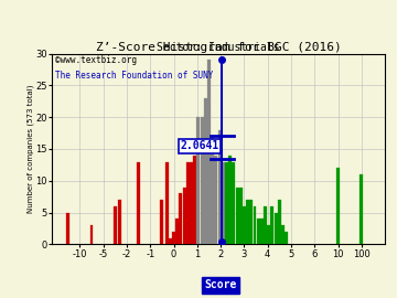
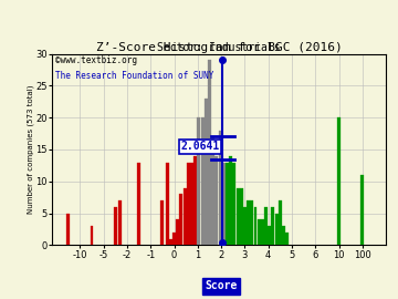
10: 12 -> 20
